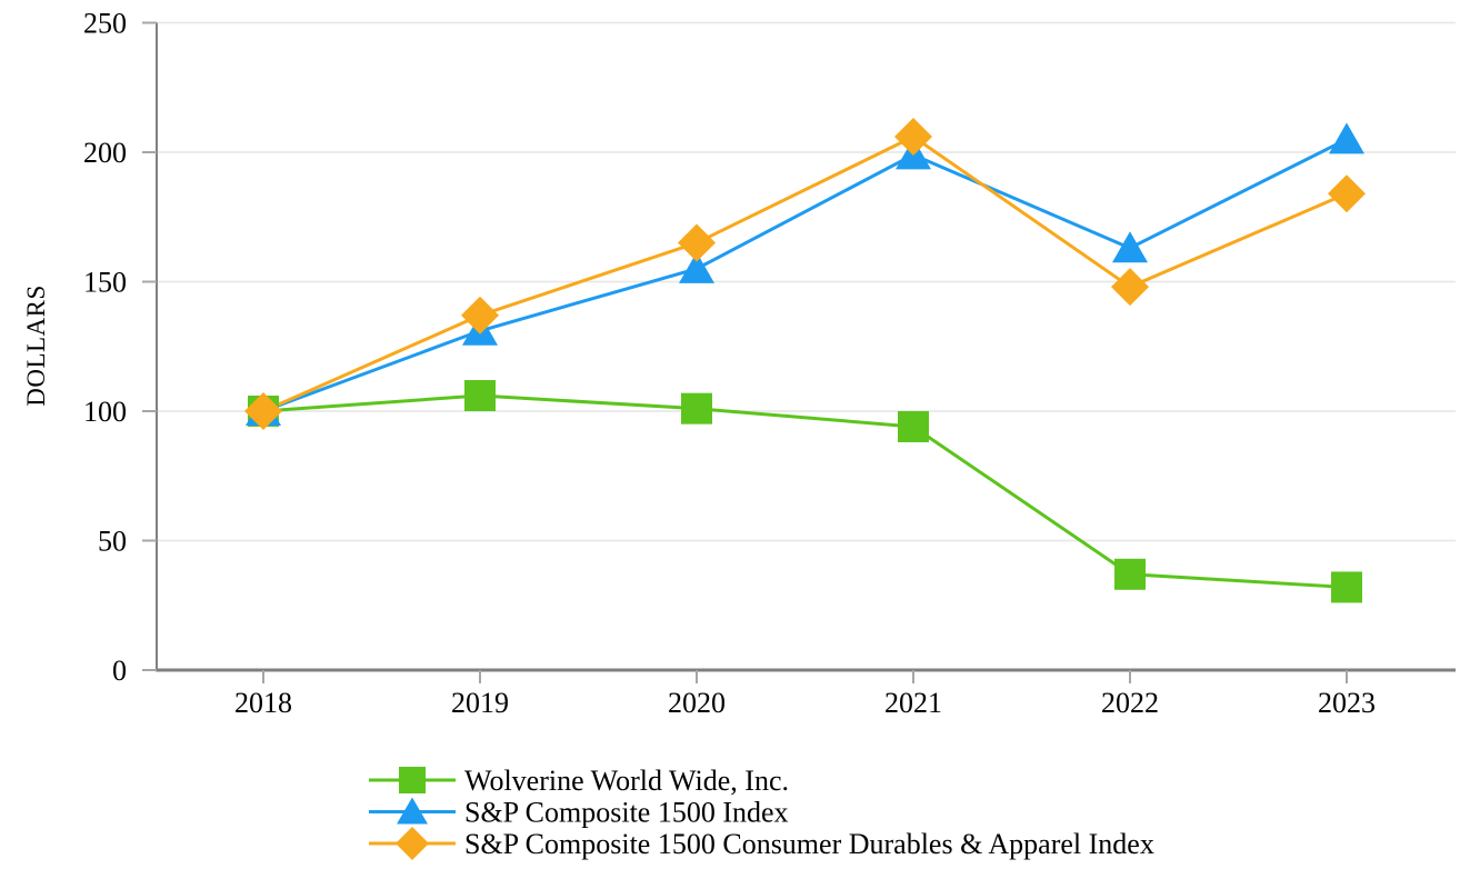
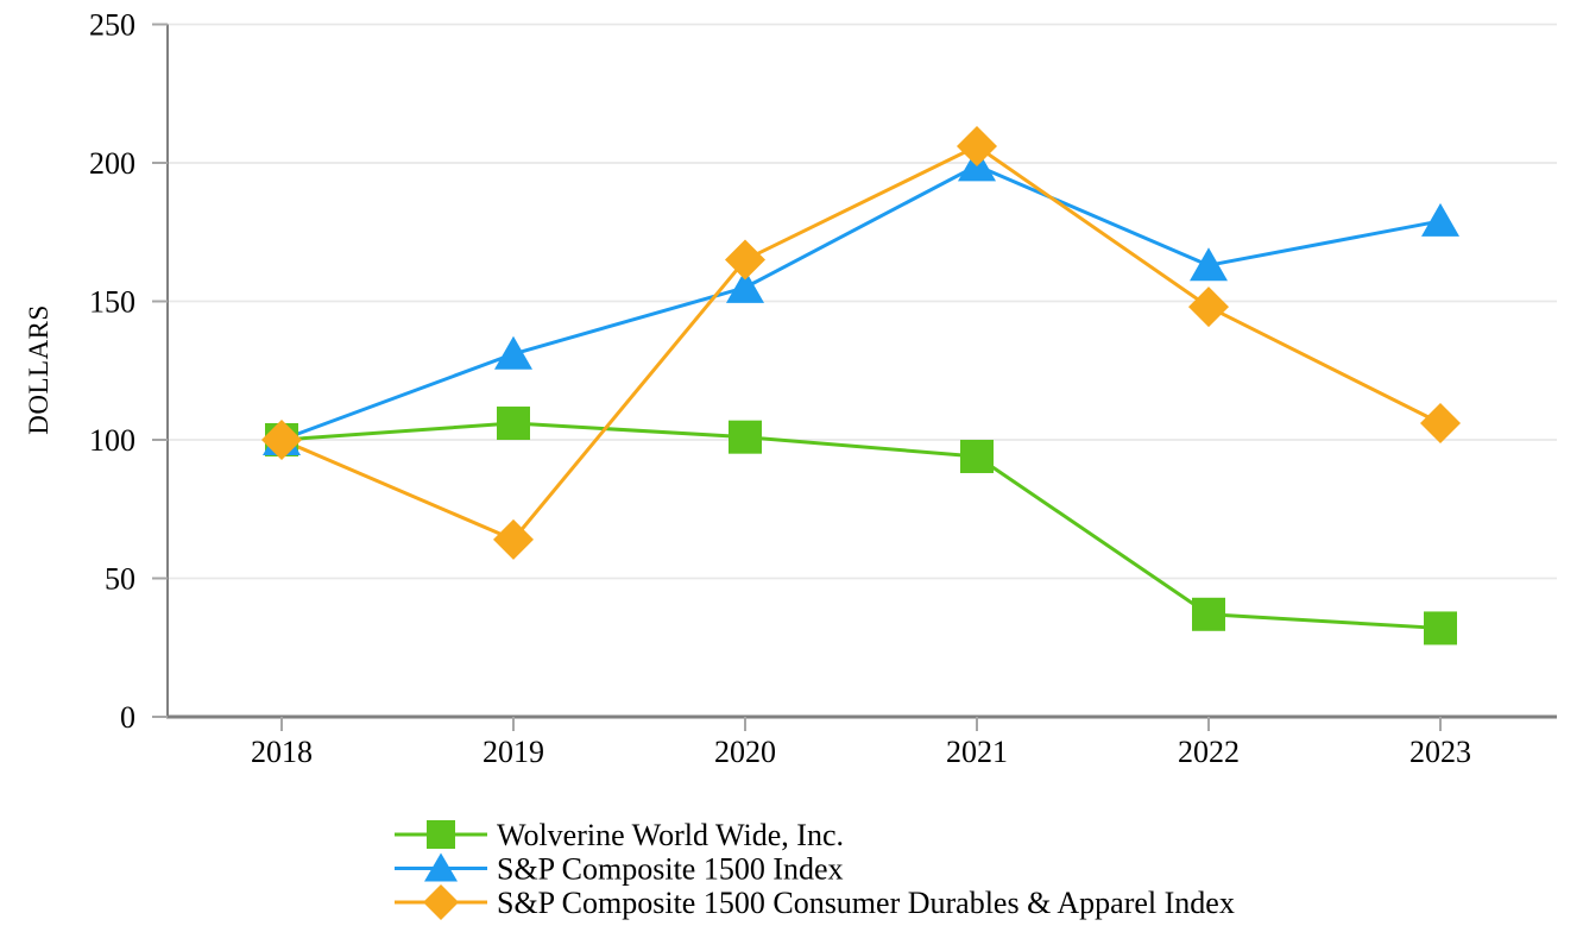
S&P Composite 1500 Consumer Durables & Apparel Index/2019: 137 -> 64
S&P Composite 1500 Index/2023: 205 -> 179
S&P Composite 1500 Consumer Durables & Apparel Index/2023: 184 -> 106
